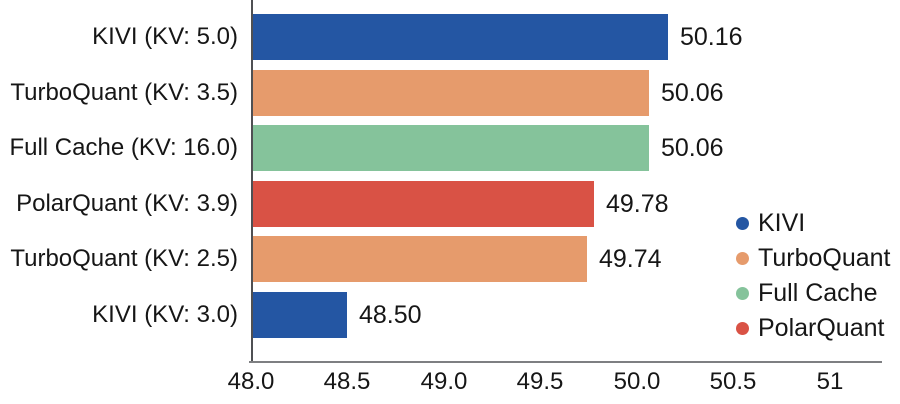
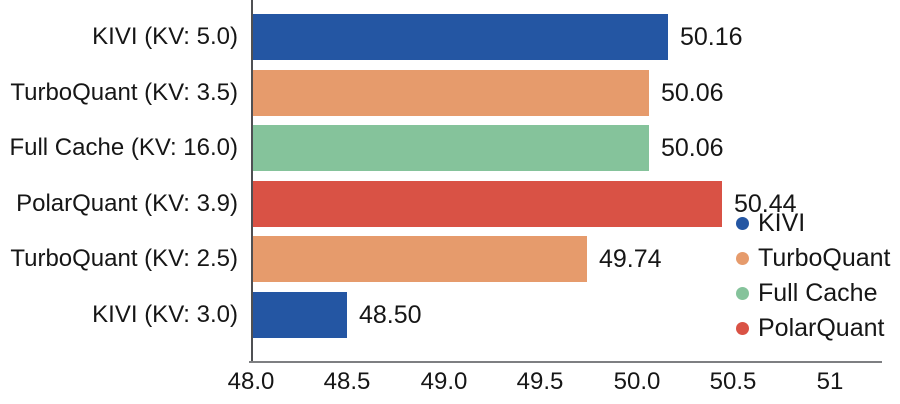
PolarQuant (KV: 3.9): 49.78 -> 50.44
